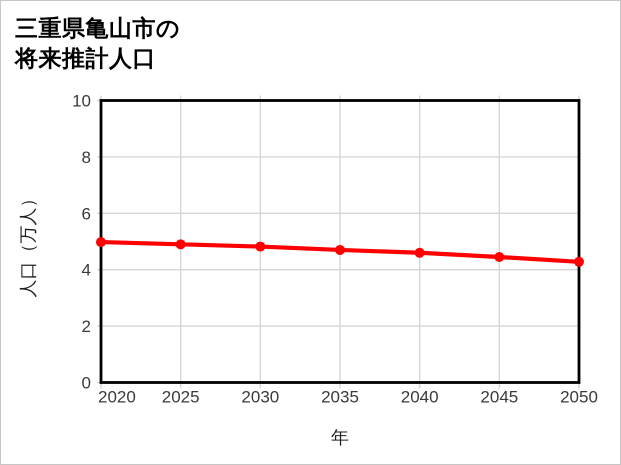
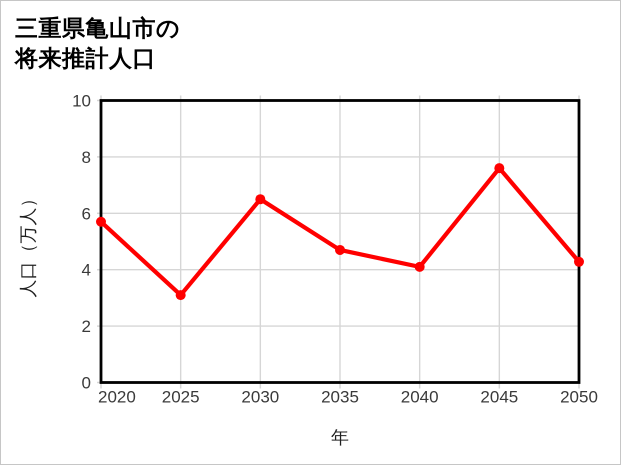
2020: 5.0 -> 5.7
2025: 4.9 -> 3.1
2030: 4.8 -> 6.5
2040: 4.6 -> 4.1
2045: 4.5 -> 7.6
